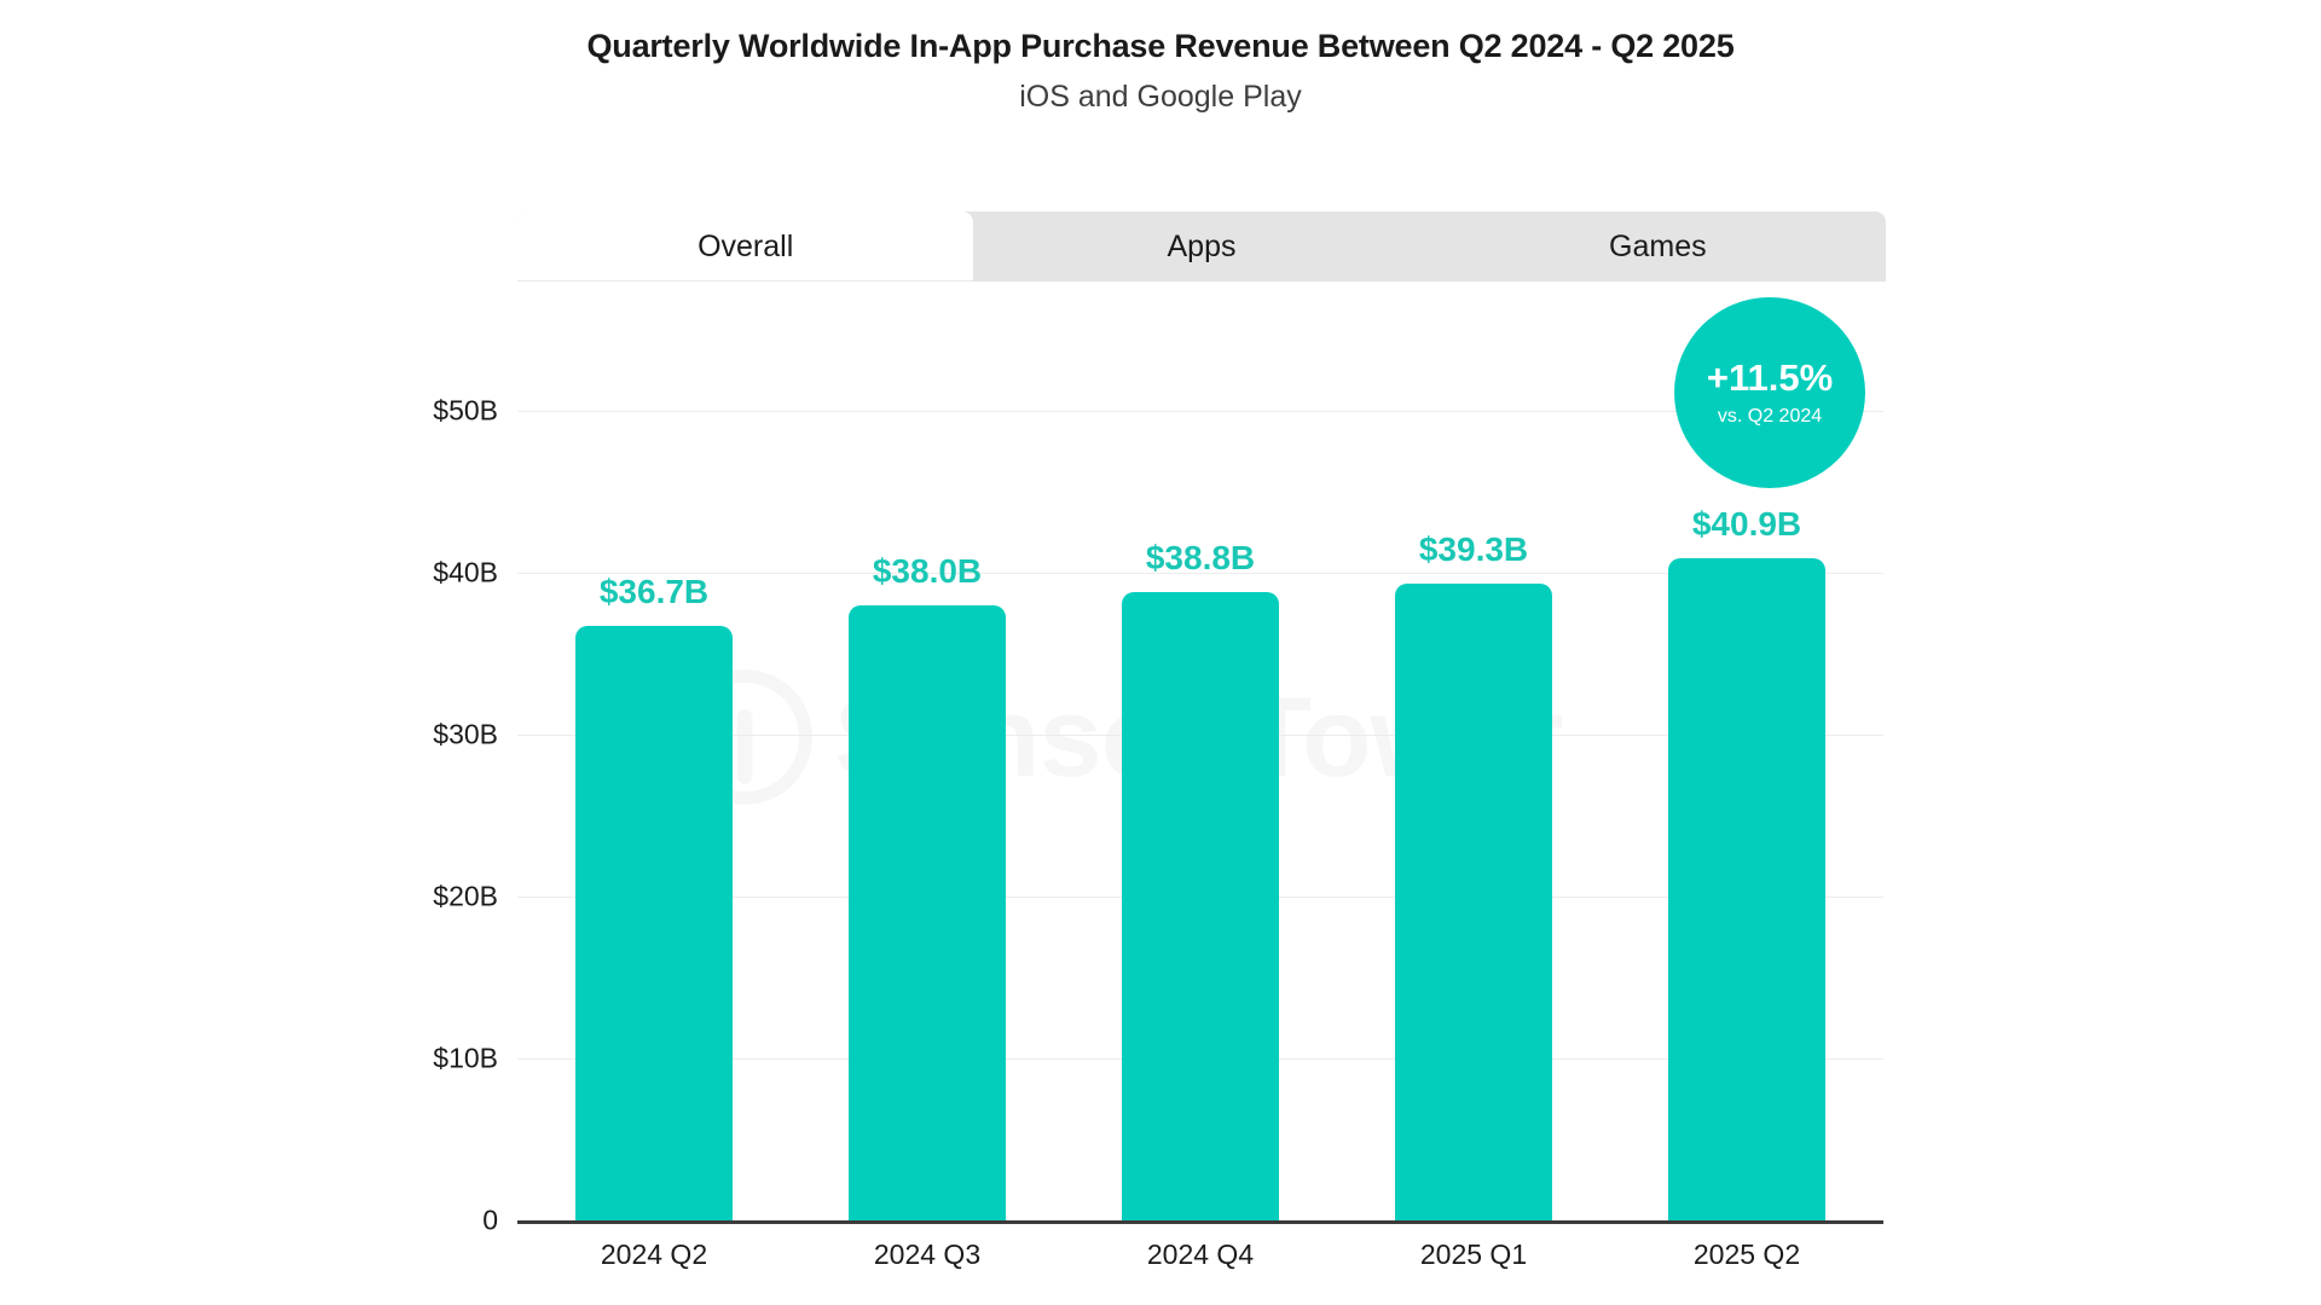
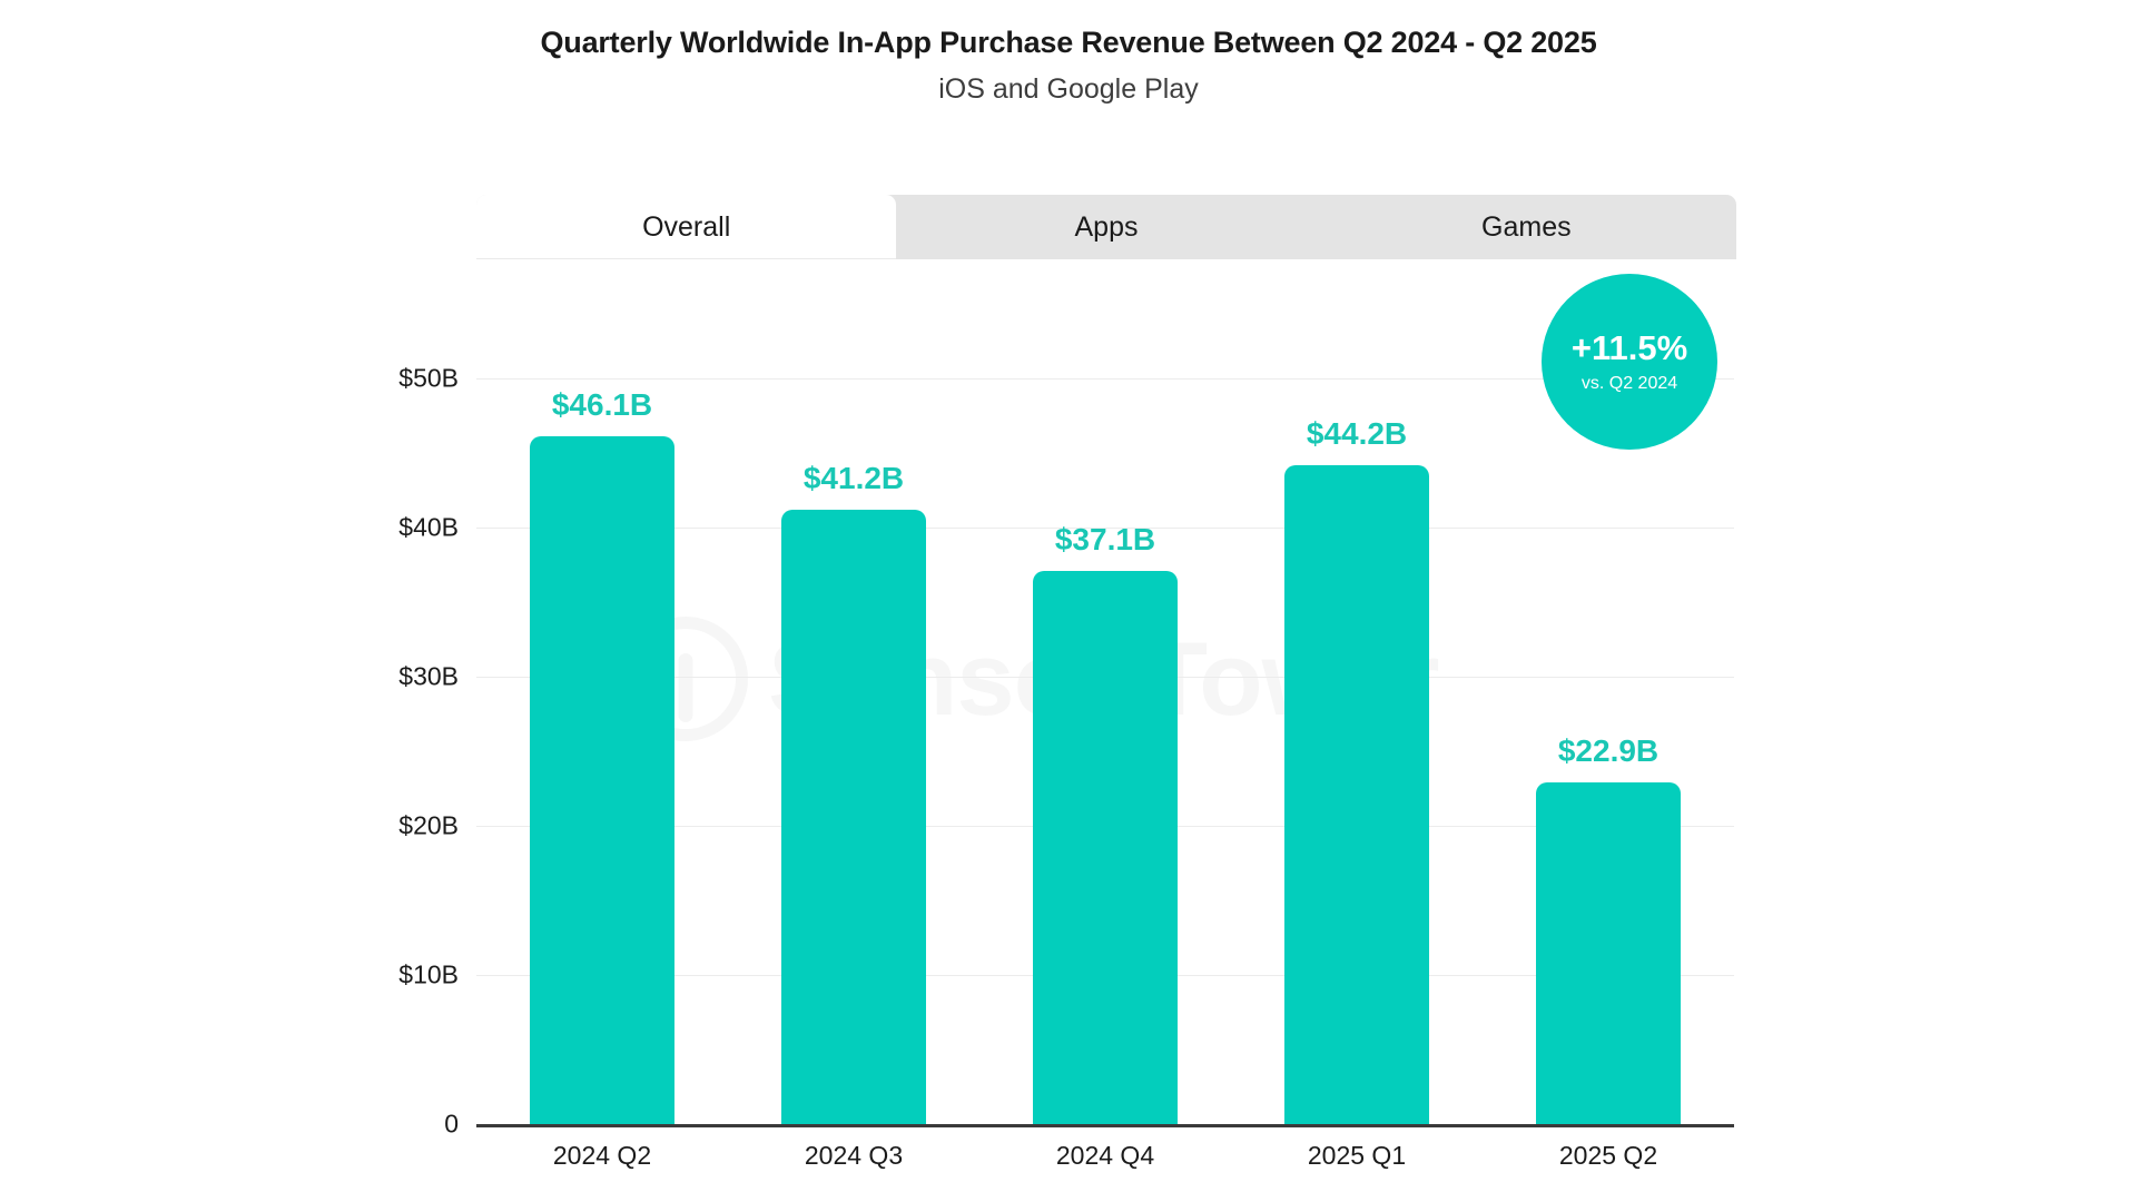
2024 Q2: $36.7B -> $46.1B
2024 Q3: $38.0B -> $41.2B
2024 Q4: $38.8B -> $37.1B
2025 Q1: $39.3B -> $44.2B
2025 Q2: $40.9B -> $22.9B
